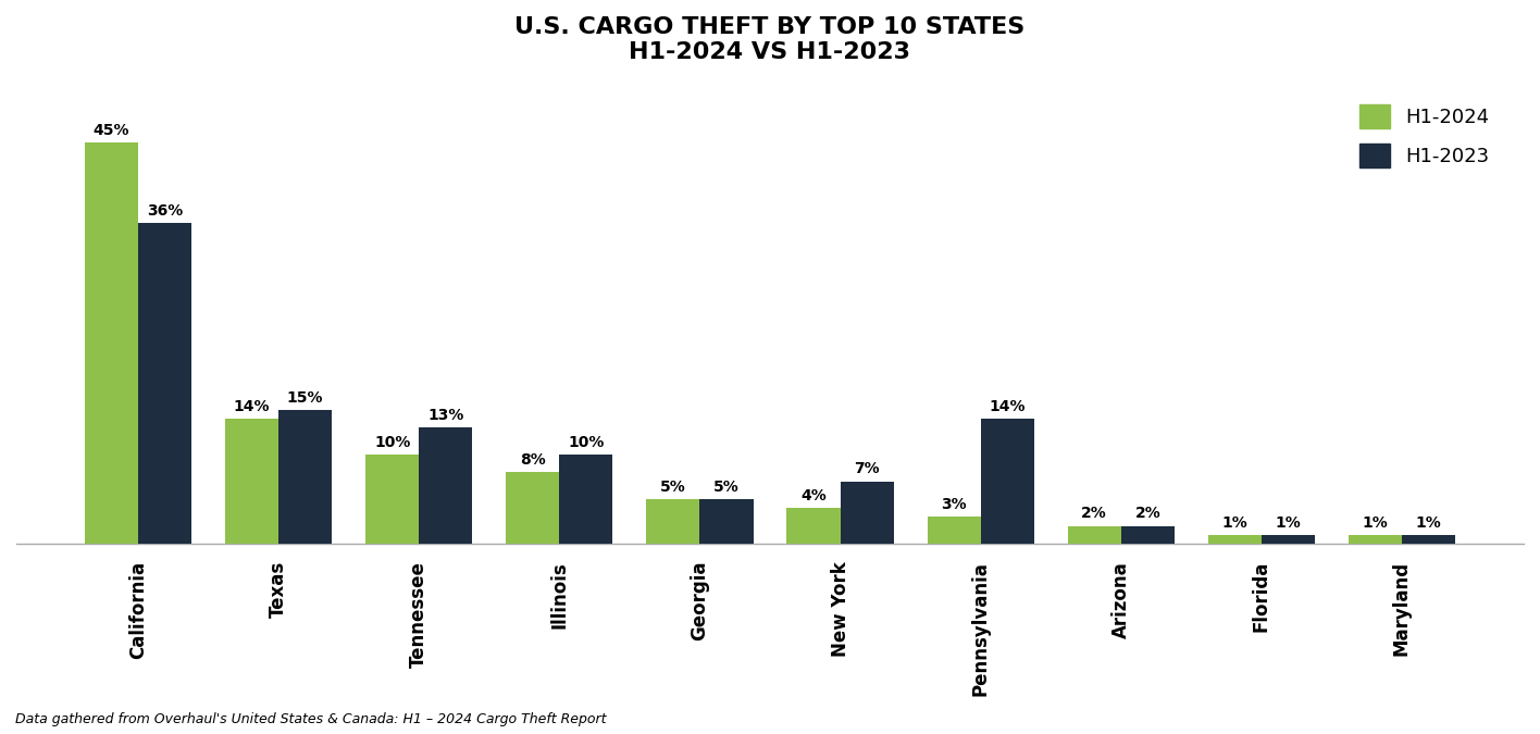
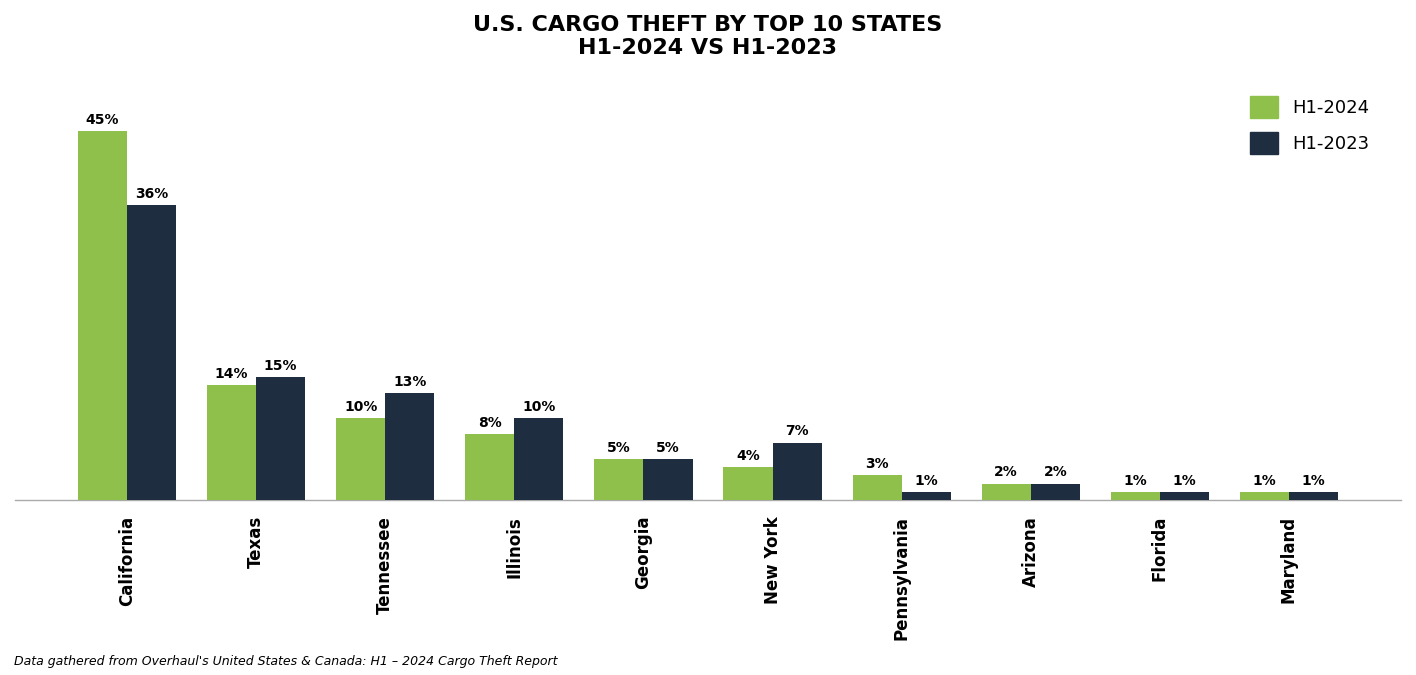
H1-2023/Pennsylvania: 14% -> 1%
